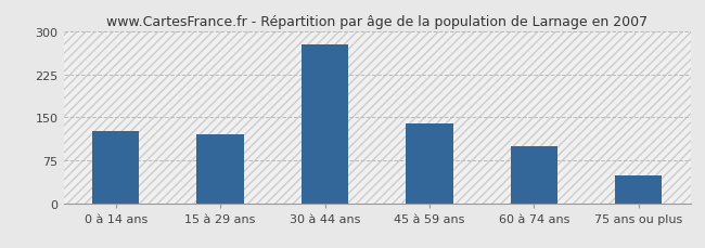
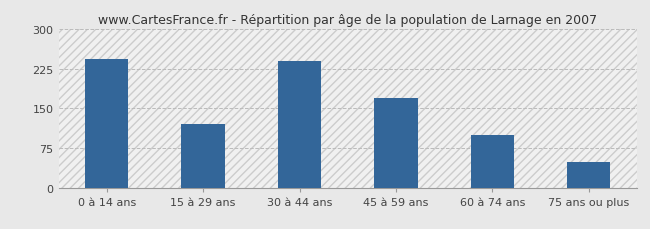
0 à 14 ans: 126 -> 243
30 à 44 ans: 278 -> 240
45 à 59 ans: 140 -> 170
